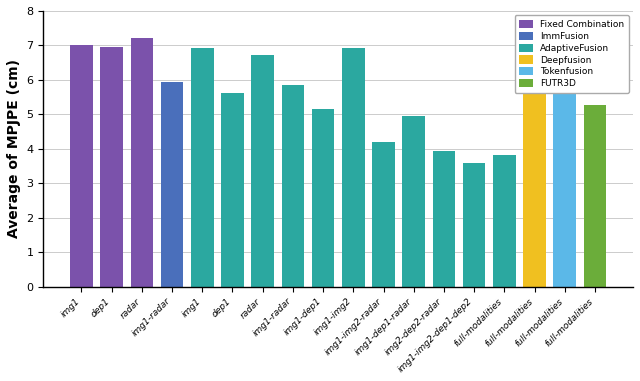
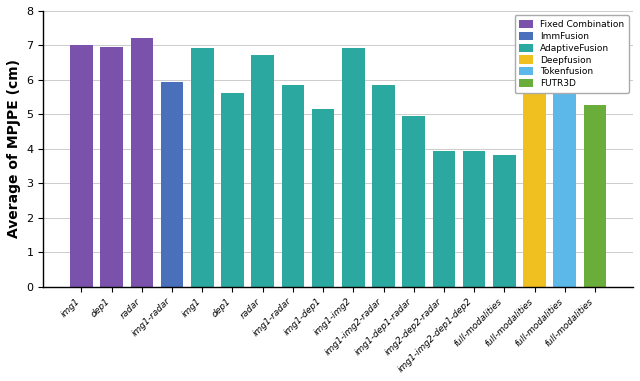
img1-img2-radar: 4.20 -> 5.85
img1-img2-dep1-dep2: 3.60 -> 3.93
